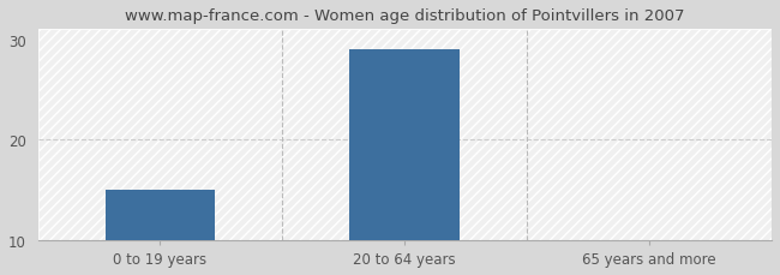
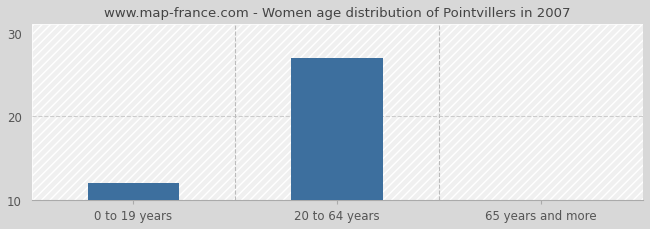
0 to 19 years: 15.0 -> 12.0
20 to 64 years: 29.0 -> 27.0
